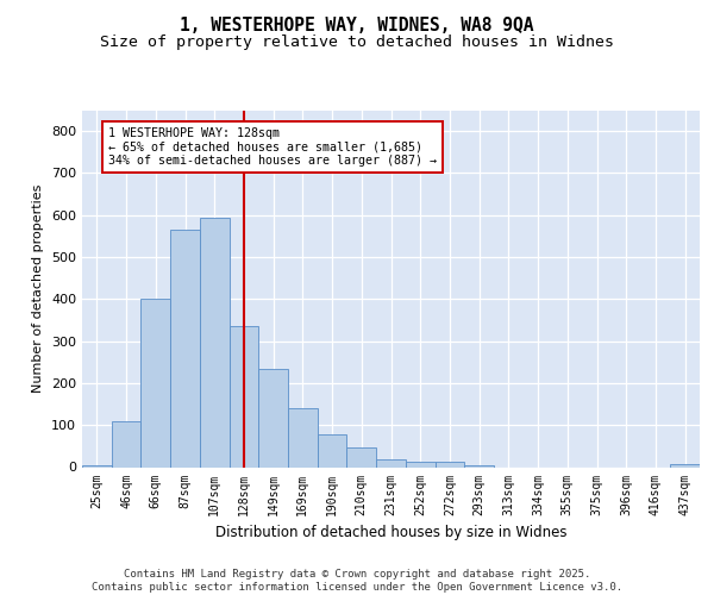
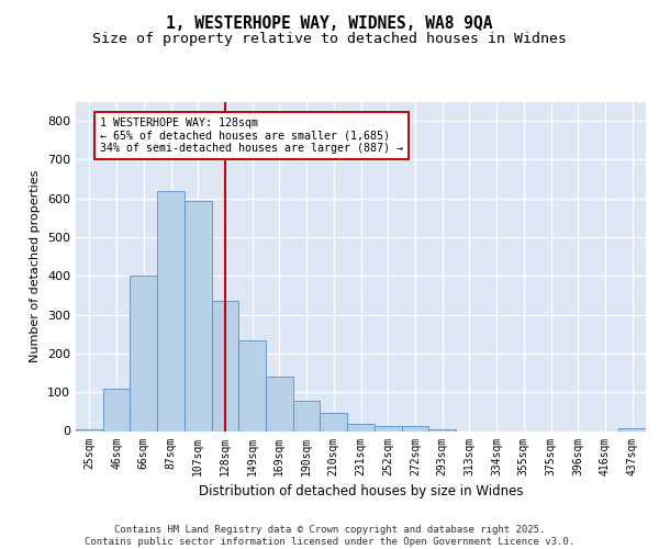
87sqm: 565 -> 620
